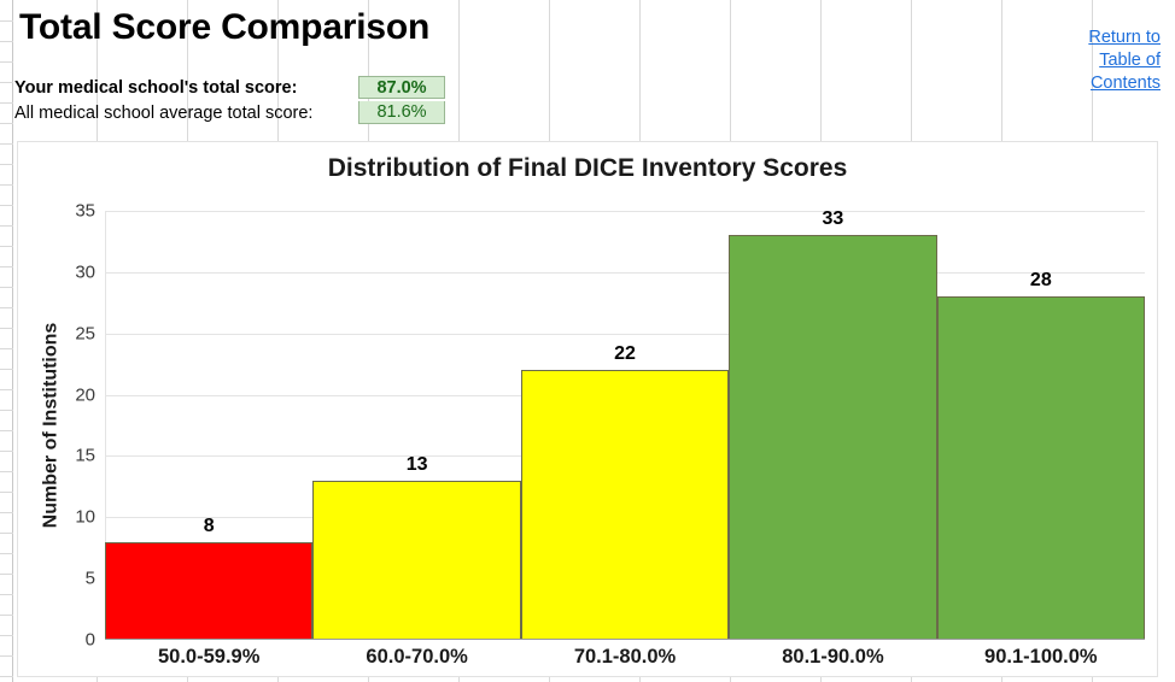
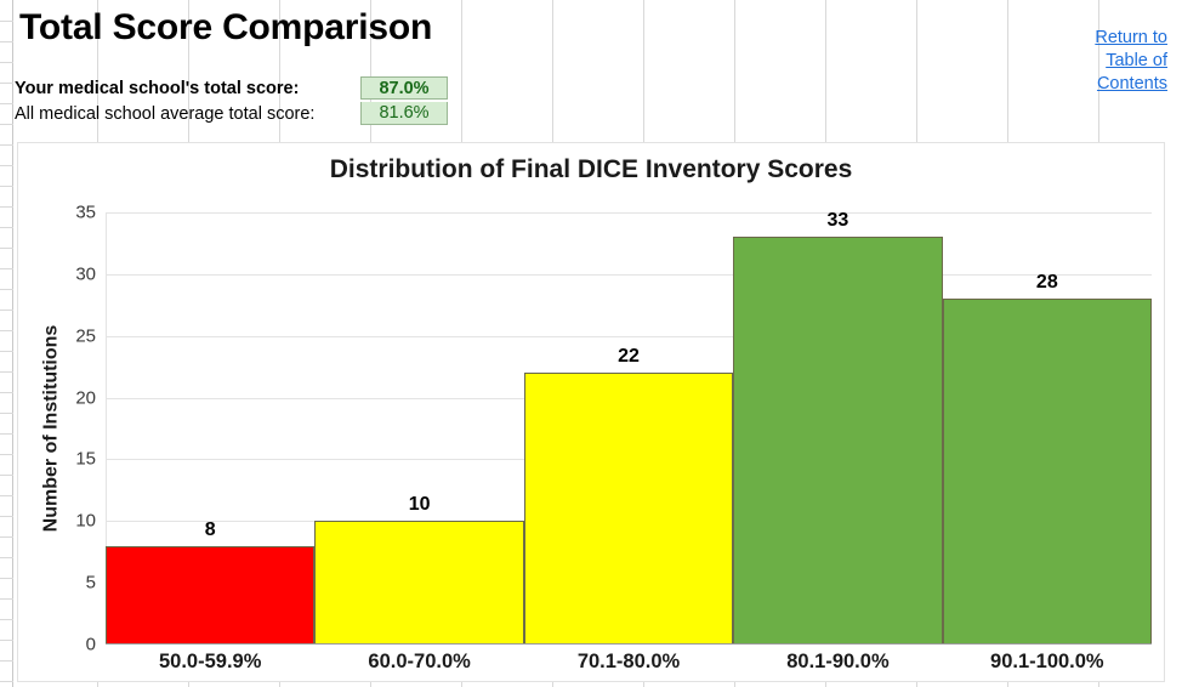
60.0-70.0%: 13 -> 10
